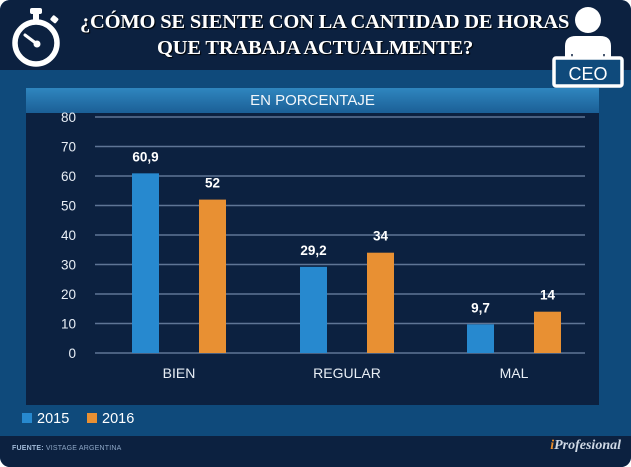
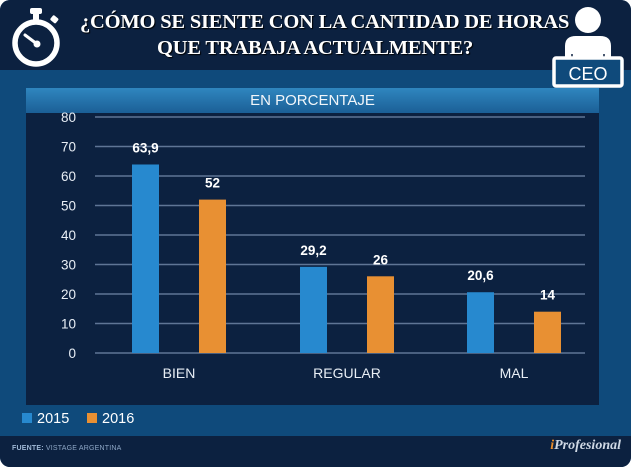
2015/BIEN: 60,9 -> 63,9
2016/REGULAR: 34 -> 26
2015/MAL: 9,7 -> 20,6
